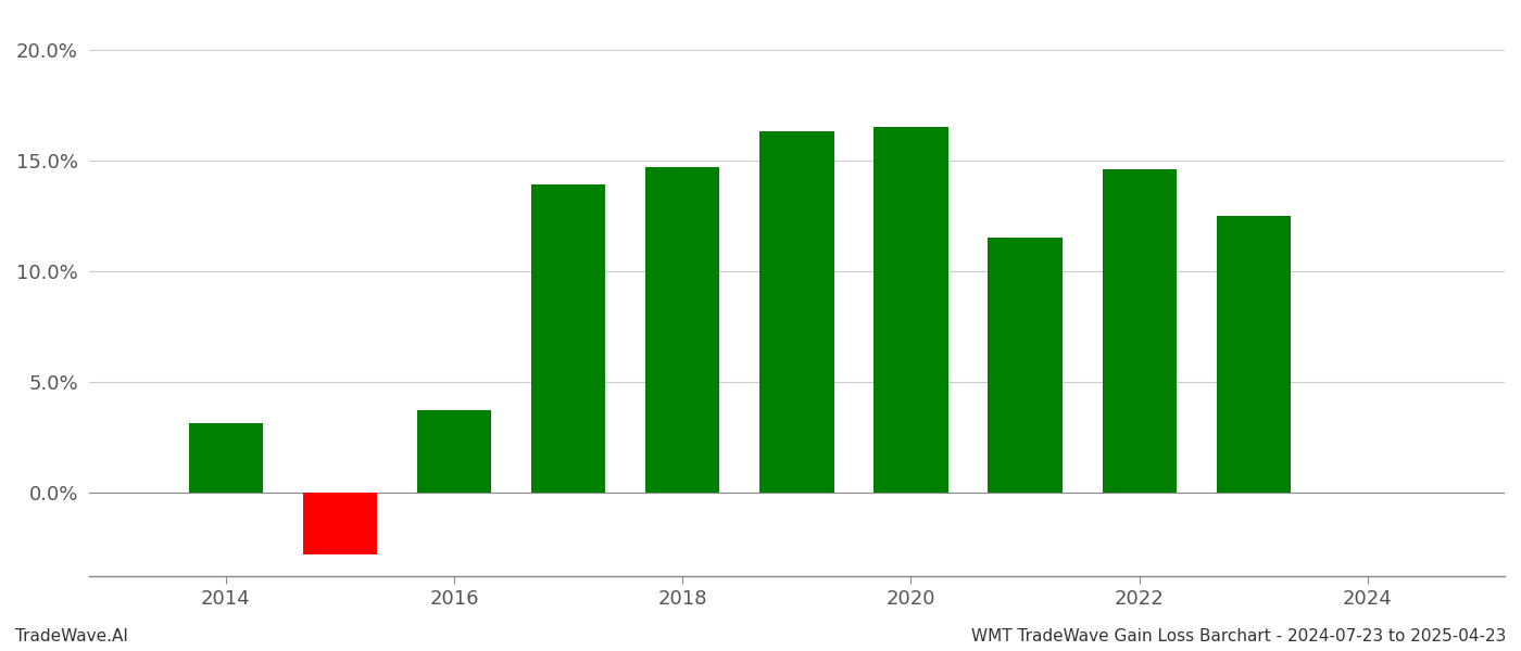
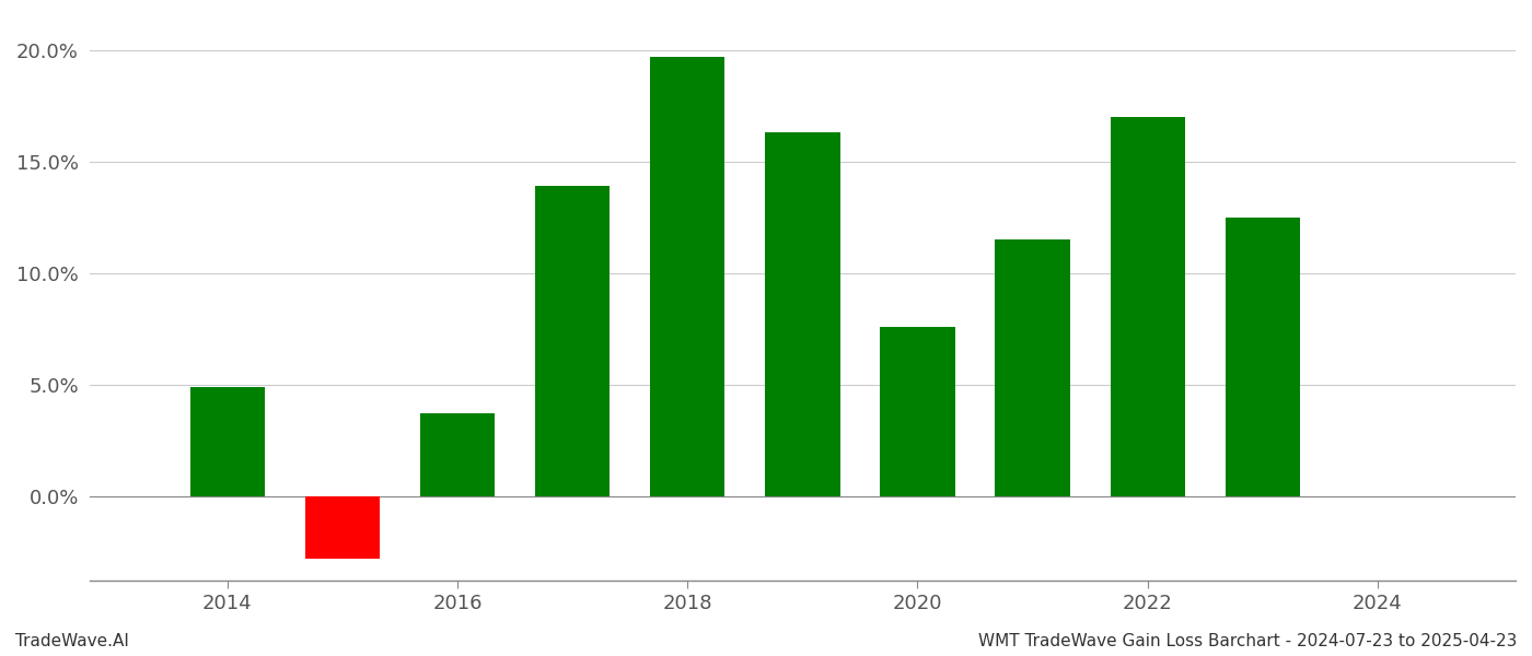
2014: 3.1% -> 4.9%
2018: 14.7% -> 19.7%
2020: 16.5% -> 7.6%
2022: 14.6% -> 17.0%
